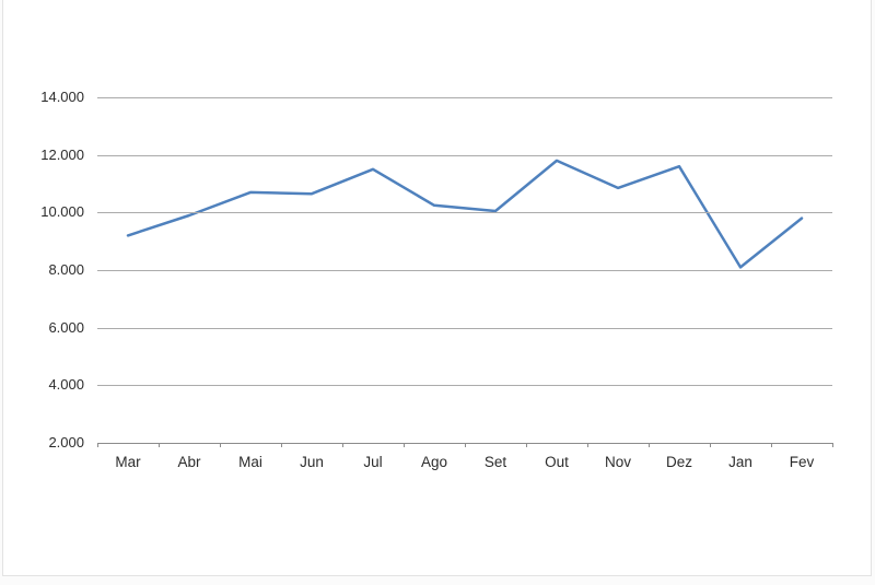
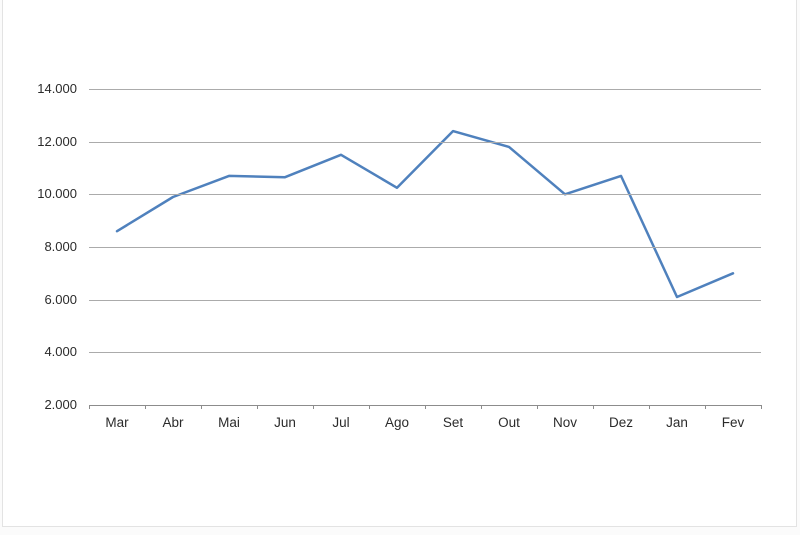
Mar: 9200 -> 8600
Set: 10000 -> 12400
Nov: 10800 -> 10000
Dez: 11600 -> 10700
Jan: 8100 -> 6100
Fev: 9800 -> 7000
